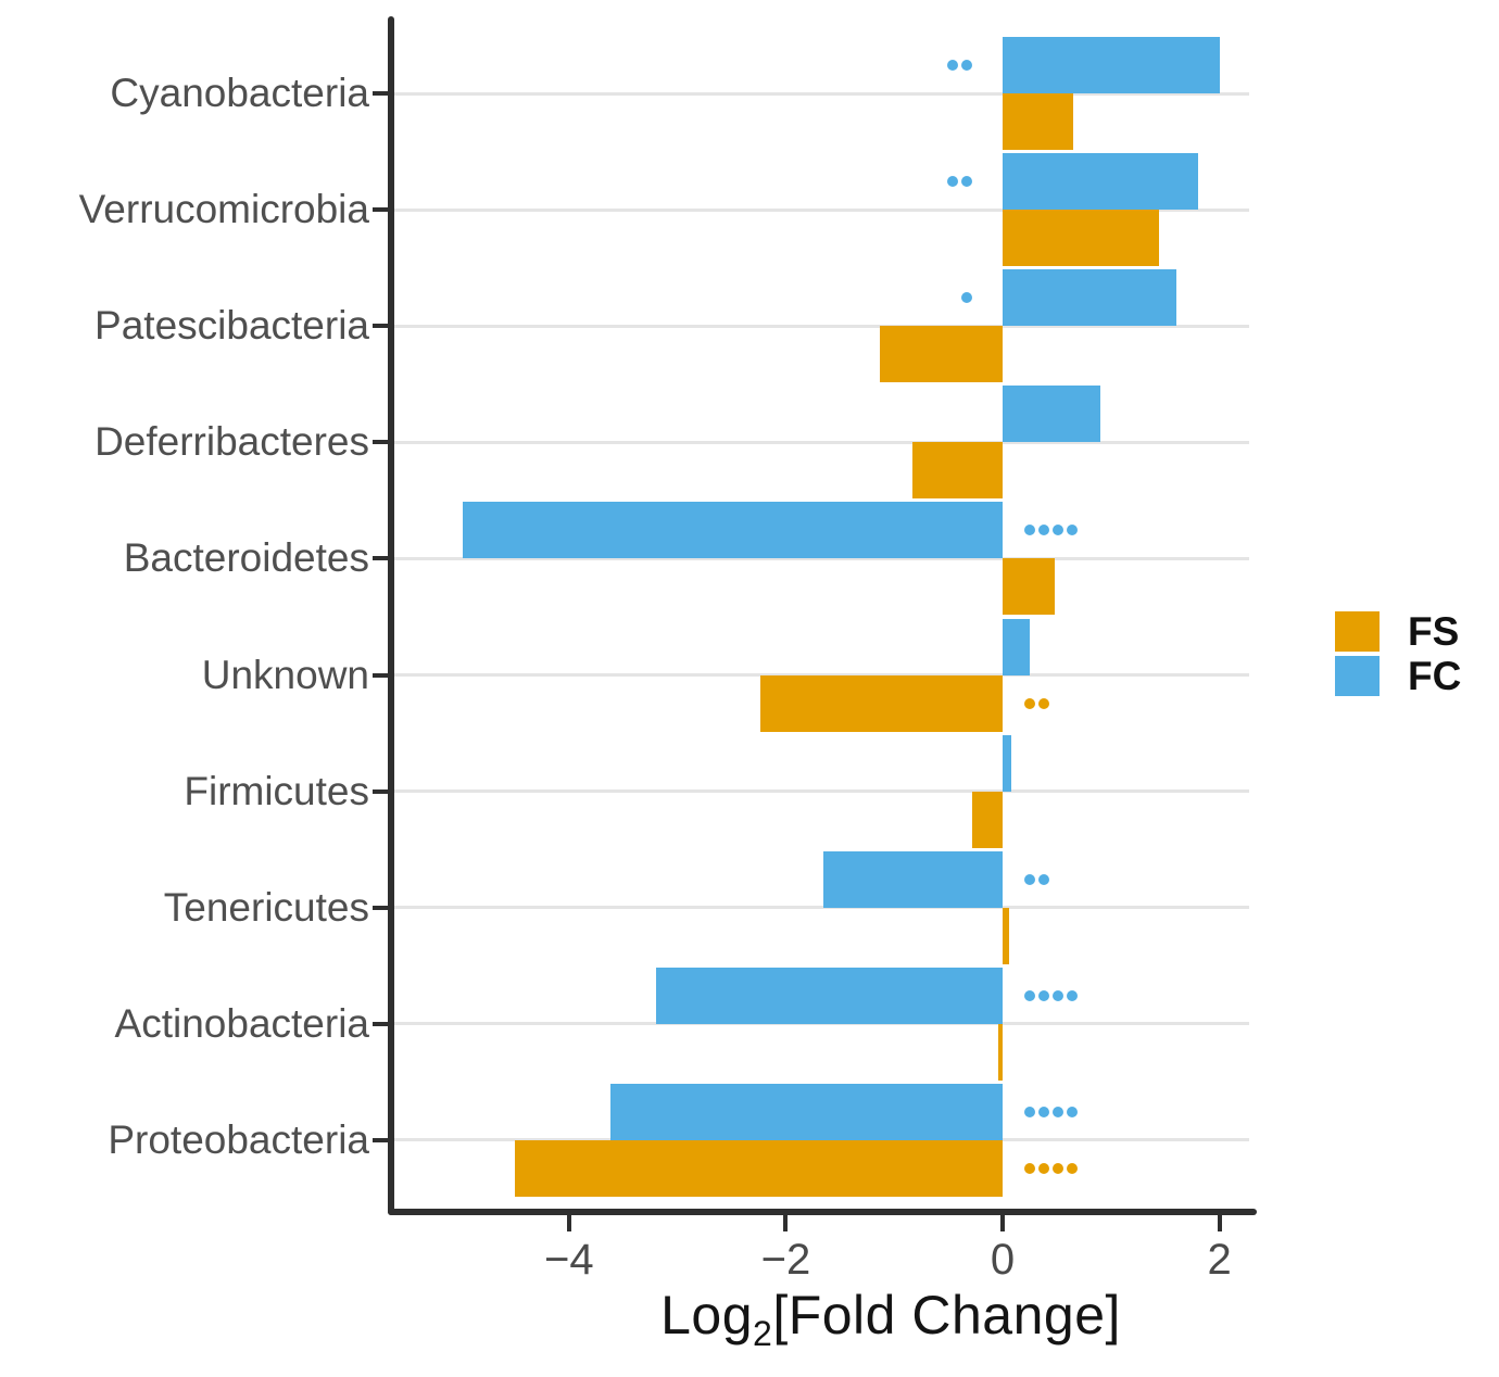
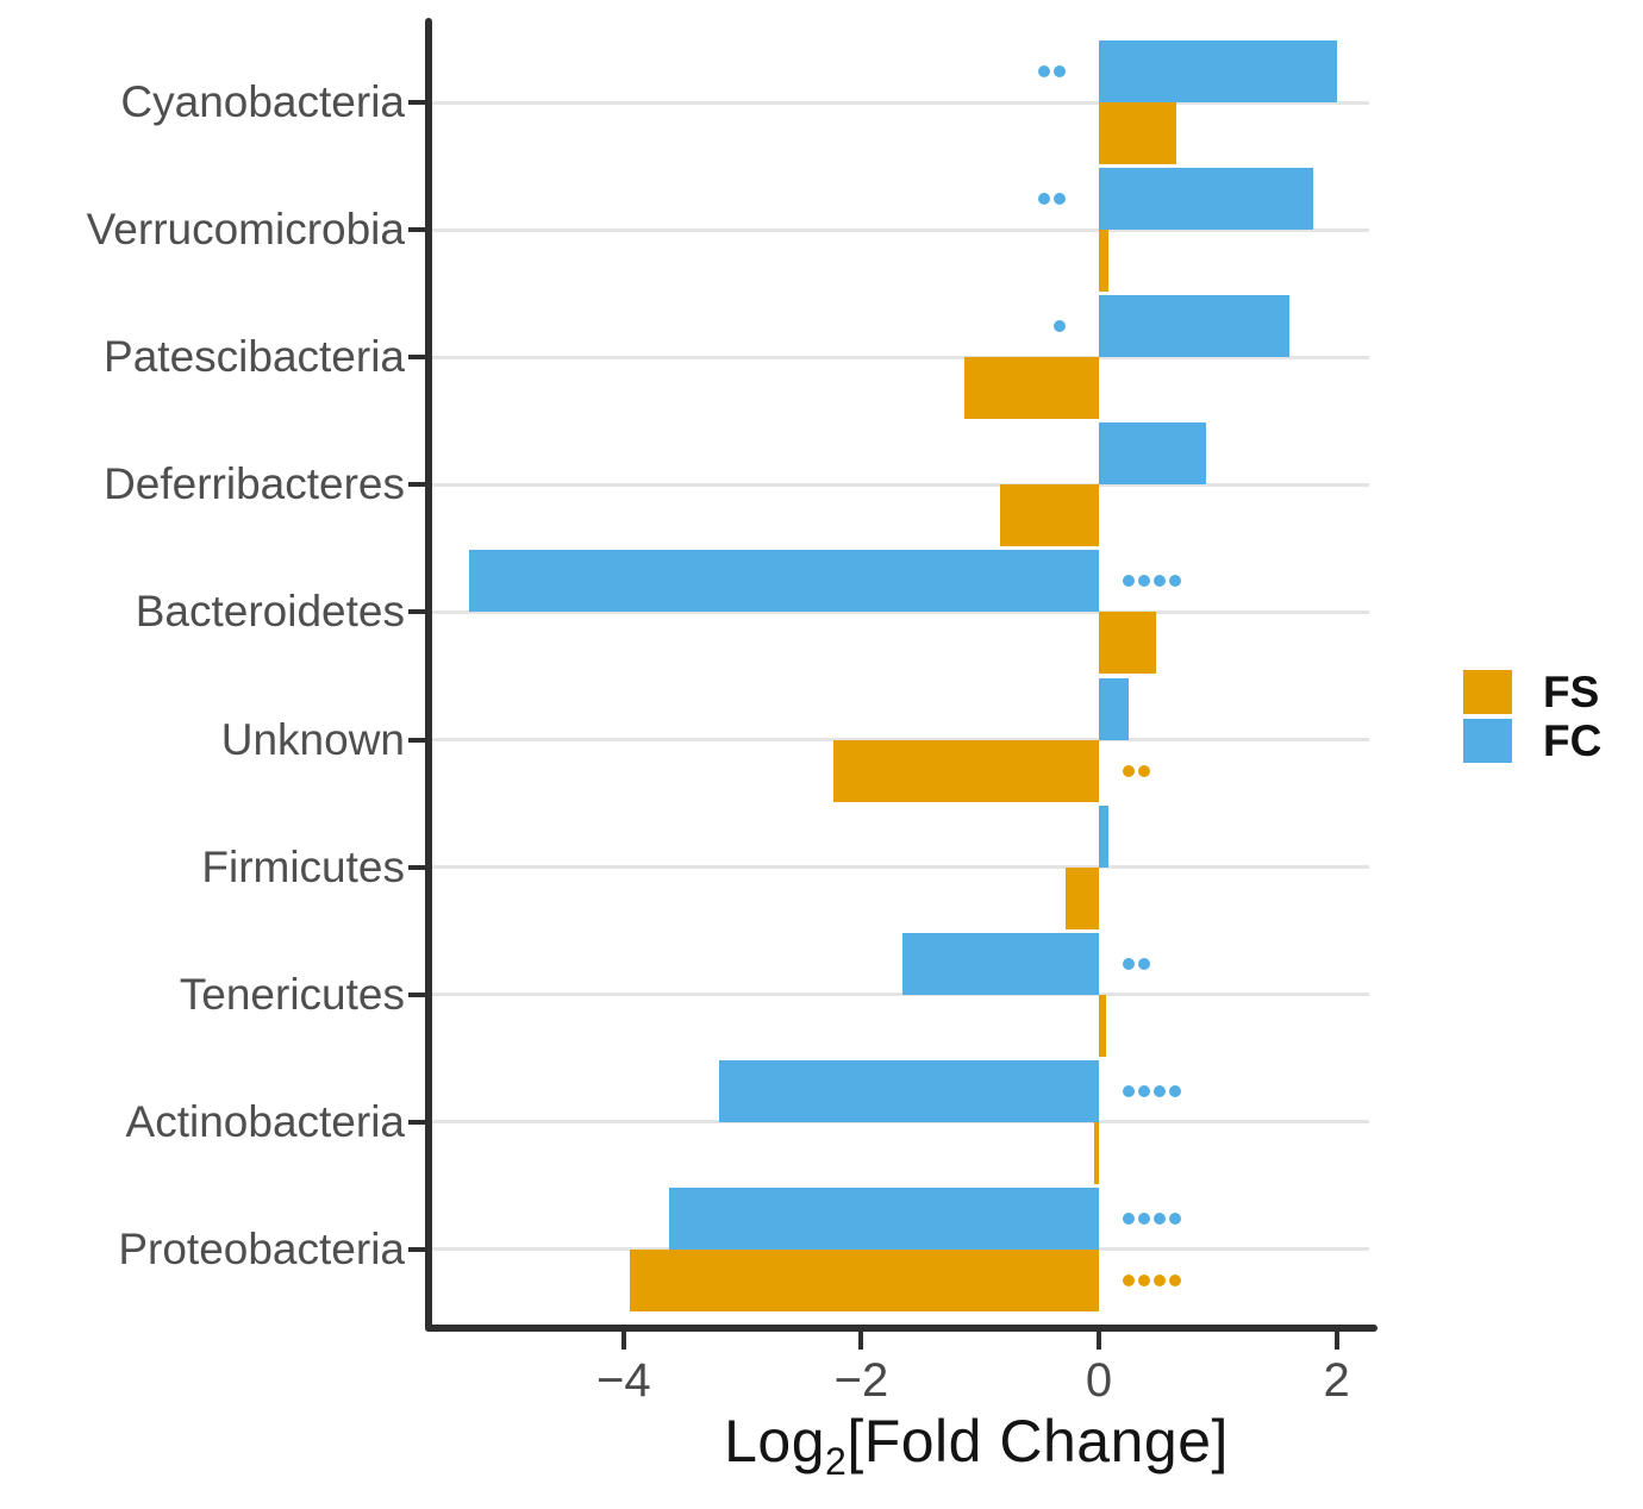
FS/Verrucomicrobia: 1.44 -> 0.08
FC/Bacteroidetes: -4.98 -> -5.30
FS/Proteobacteria: -4.50 -> -3.95
